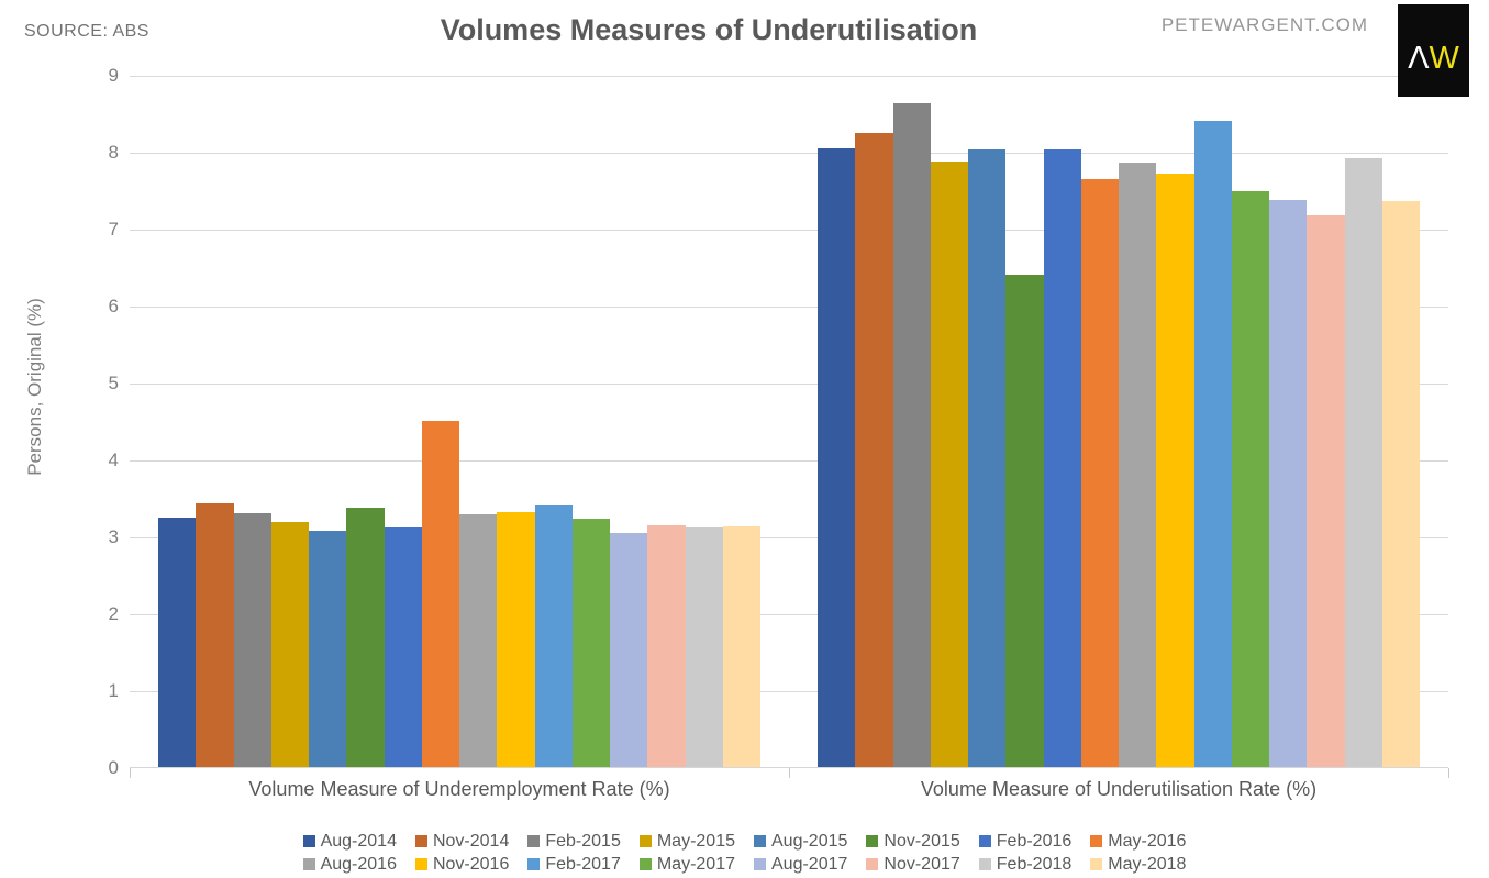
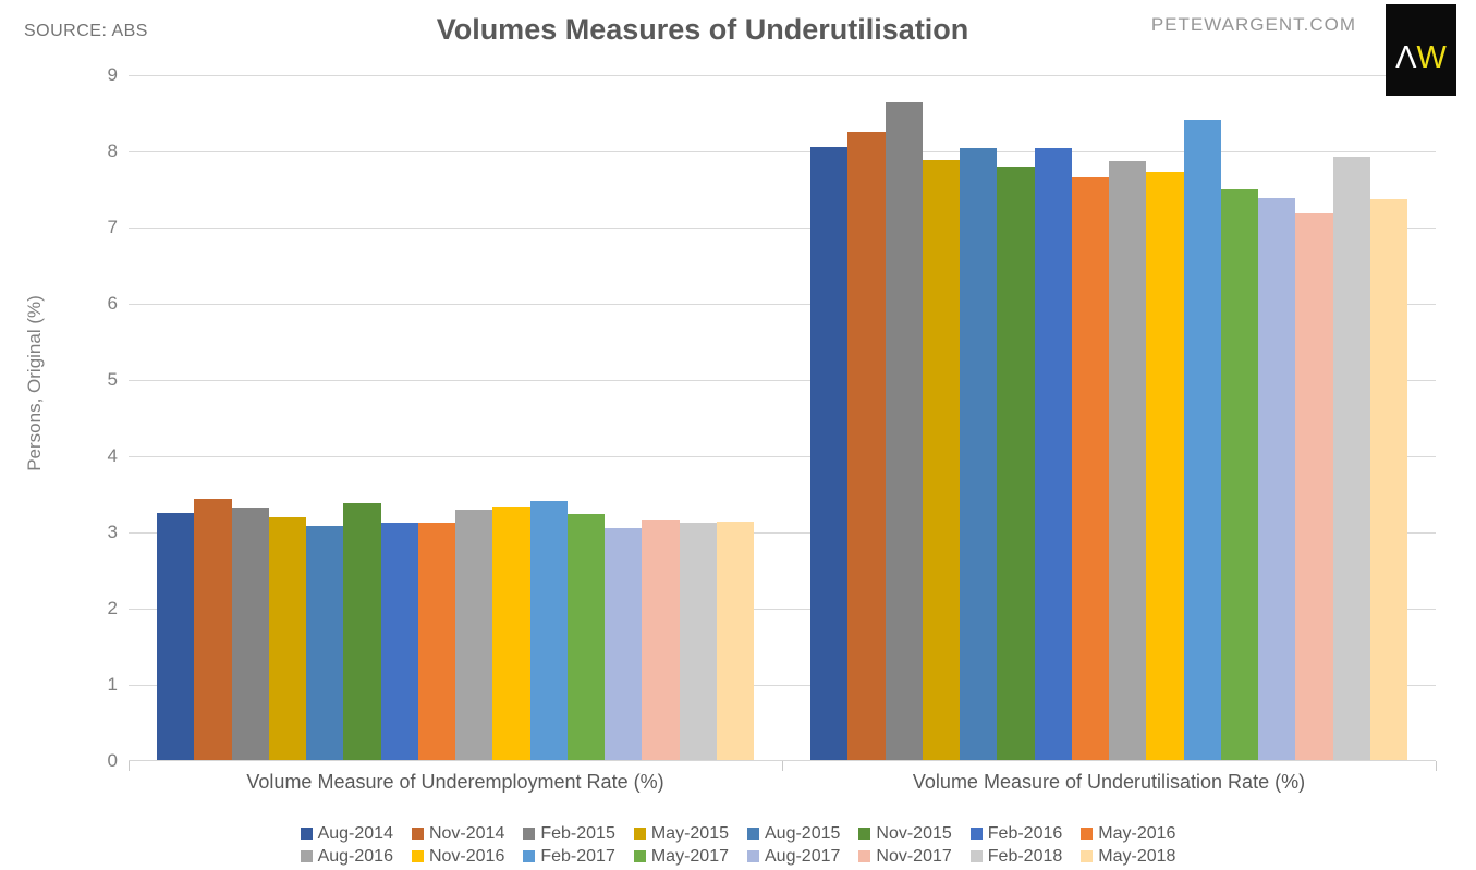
May-2016/Volume Measure of Underemployment Rate (%): 4.5 -> 3.1
Nov-2015/Volume Measure of Underutilisation Rate (%): 6.4 -> 7.8
